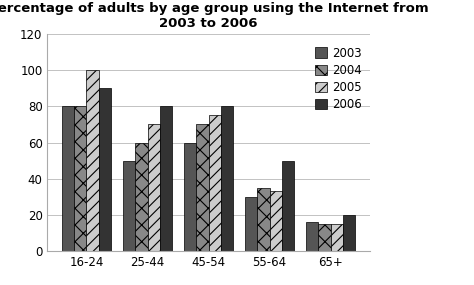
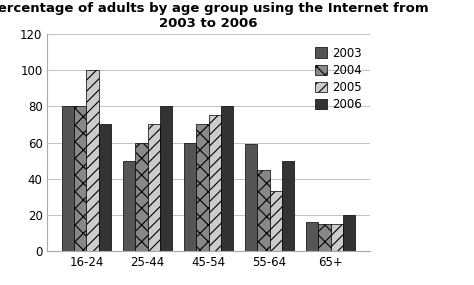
2006/16-24: 90 -> 70
2003/55-64: 30 -> 59
2004/55-64: 35 -> 45
